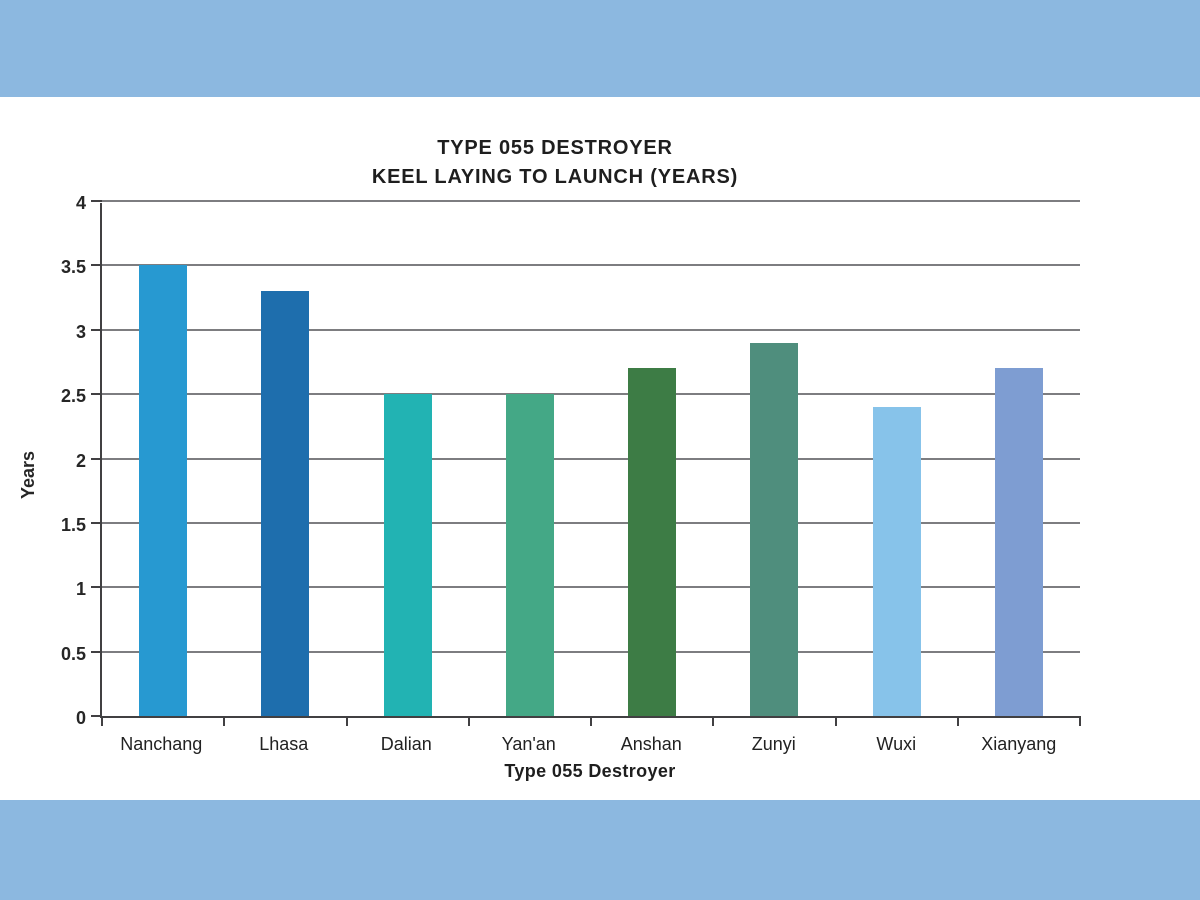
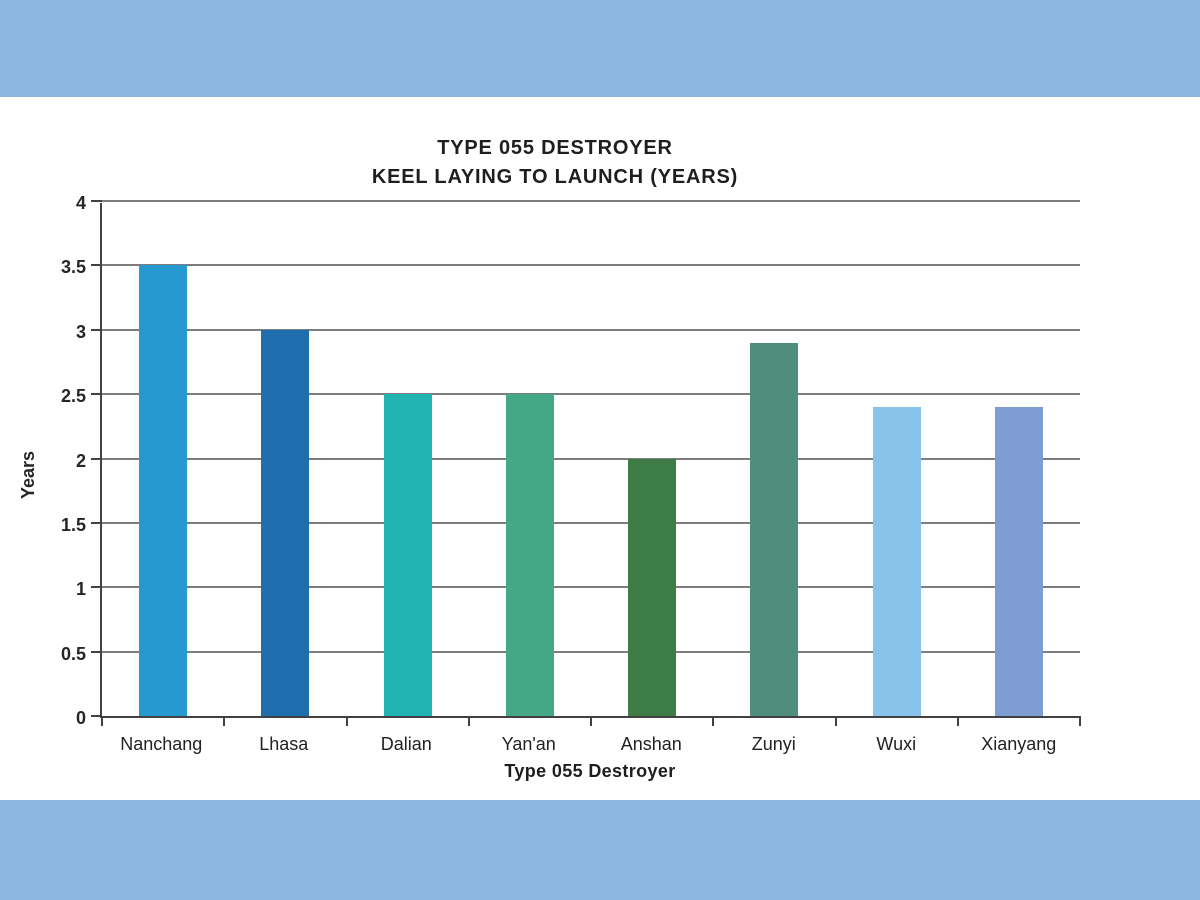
Lhasa: 3.3 -> 3.0
Anshan: 2.7 -> 2.0
Xianyang: 2.7 -> 2.4
